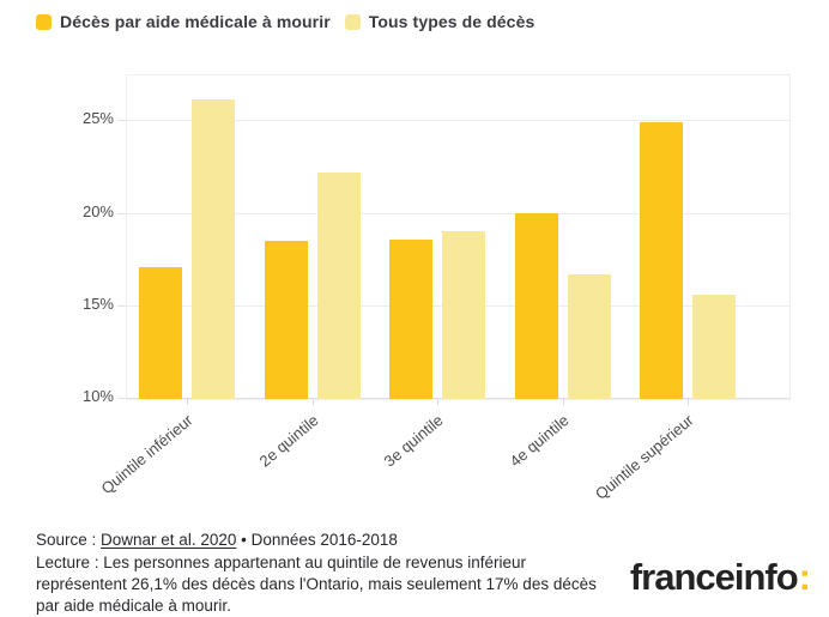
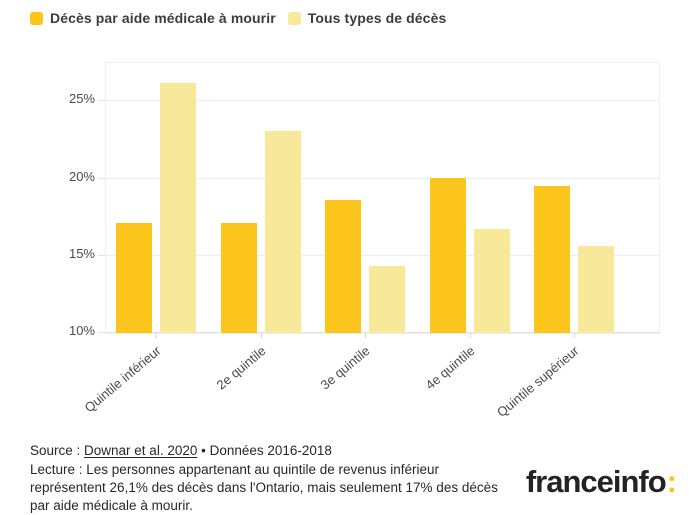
Décès par aide médicale à mourir/2e quintile: 18.5% -> 17.1%
Tous types de décès/2e quintile: 22.2% -> 23.0%
Tous types de décès/3e quintile: 19.0% -> 14.3%
Décès par aide médicale à mourir/Quintile supérieur: 24.9% -> 19.5%
